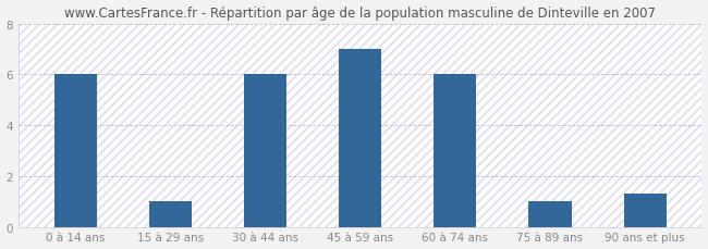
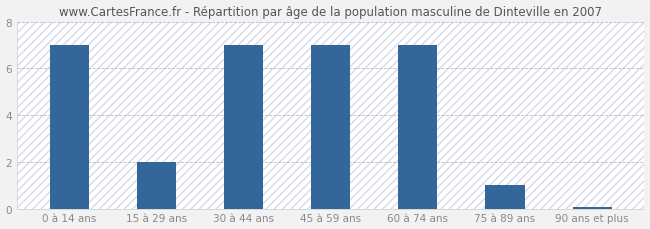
0 à 14 ans: 6.00 -> 7.00
15 à 29 ans: 1.00 -> 2.00
30 à 44 ans: 6.00 -> 7.00
60 à 74 ans: 6.00 -> 7.00
90 ans et plus: 1.30 -> 0.07
